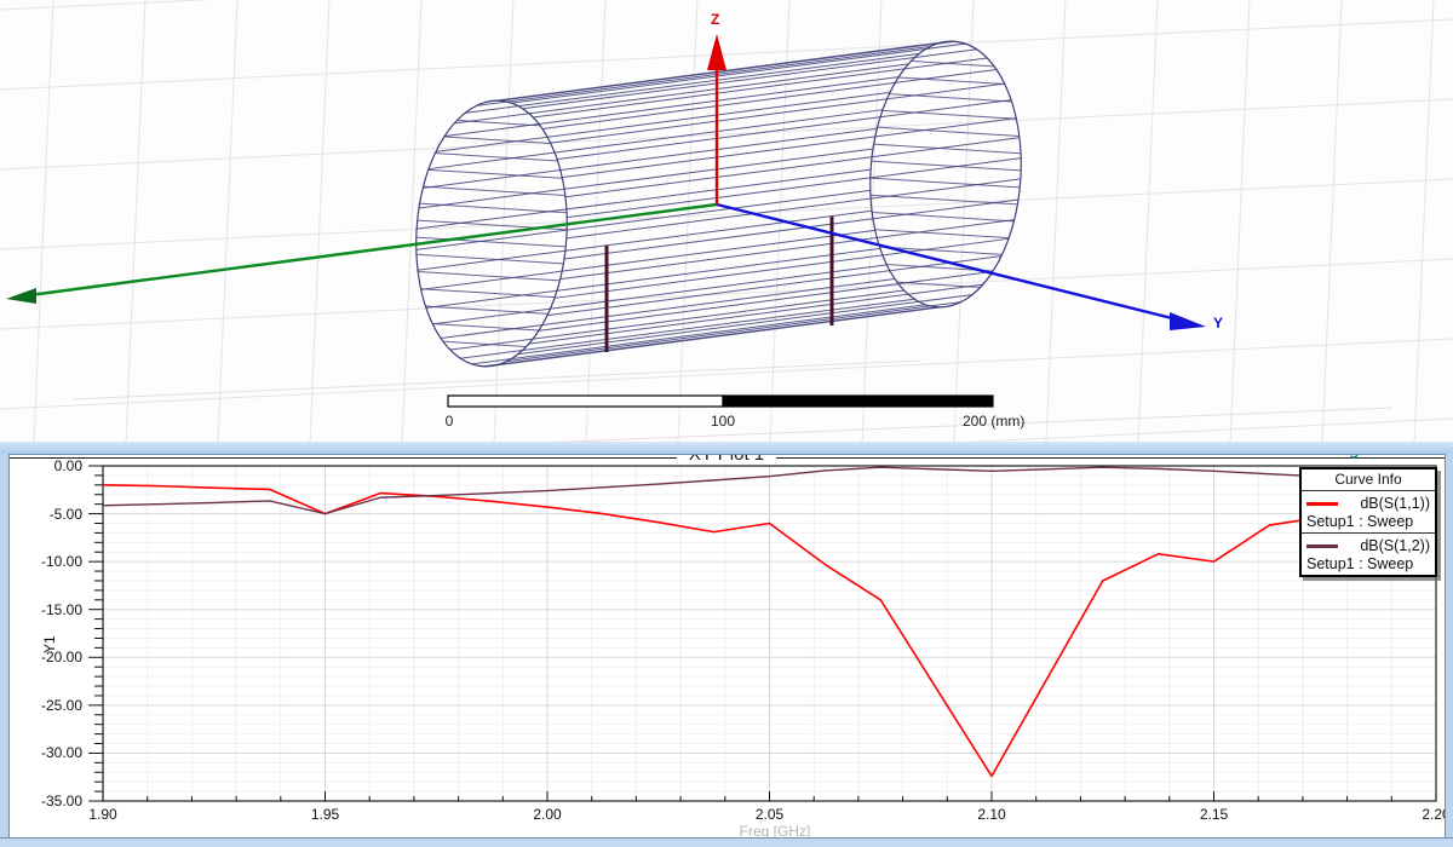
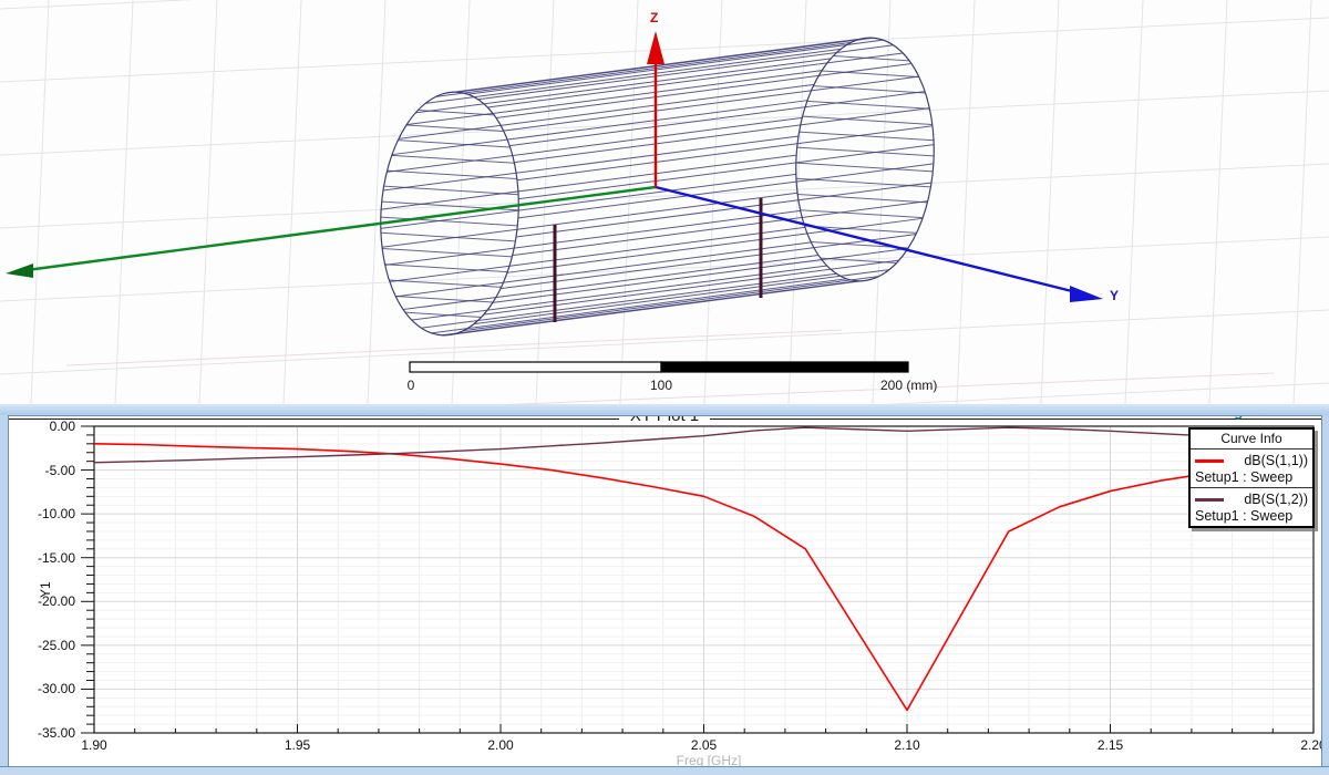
dB(S(1,1))/1.95: -5 -> -3
dB(S(1,2))/1.95: -5 -> -4
dB(S(1,1))/2.05: -6 -> -8
dB(S(1,1))/2.15: -10 -> -7
